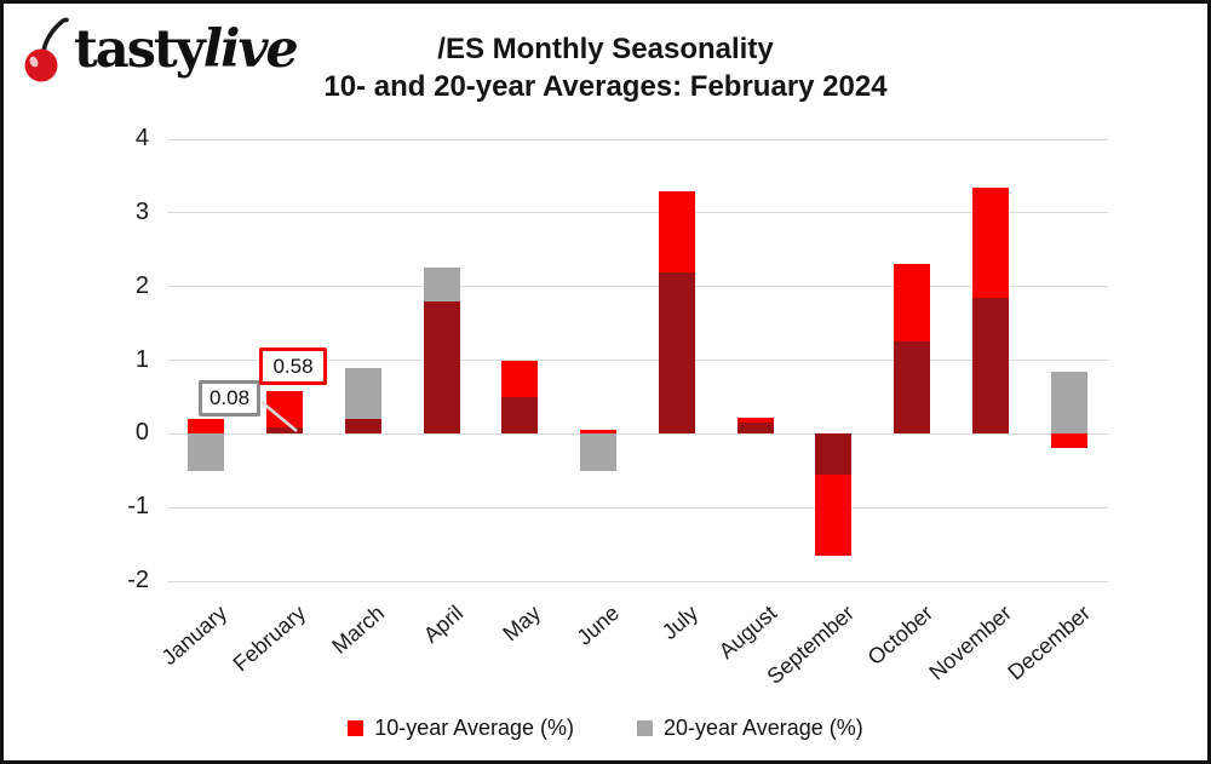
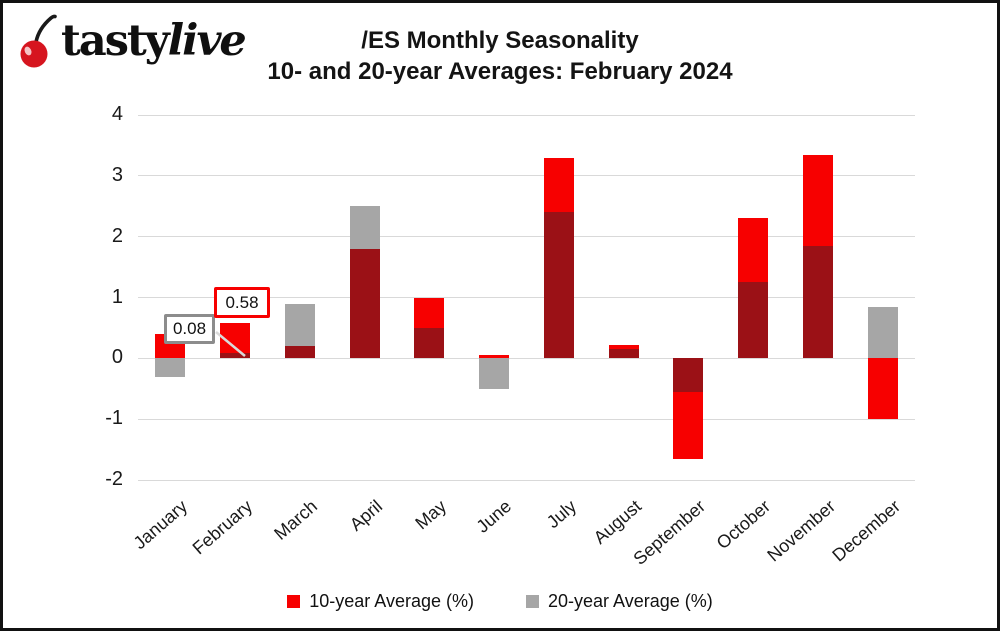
10-year Average (%)/January: 0.2 -> 0.4
20-year Average (%)/January: -0.5 -> -0.3
20-year Average (%)/April: 2.2 -> 2.5
20-year Average (%)/July: 2.2 -> 2.4
10-year Average (%)/December: -0.2 -> -1.0
